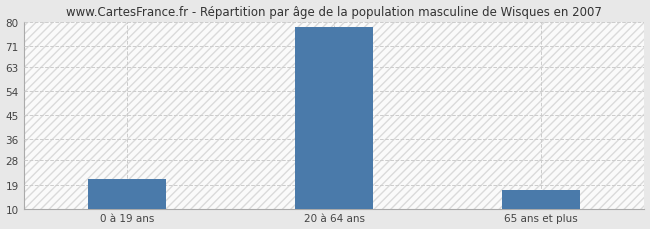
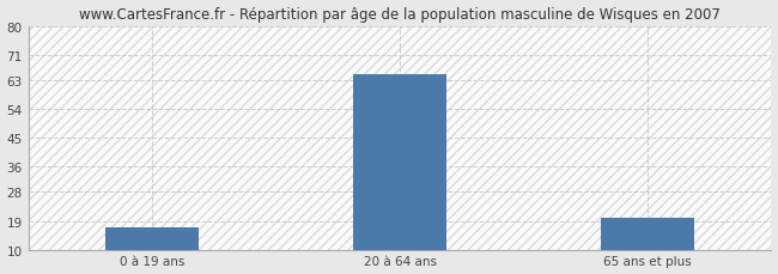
0 à 19 ans: 21 -> 17
20 à 64 ans: 78 -> 65
65 ans et plus: 17 -> 20
